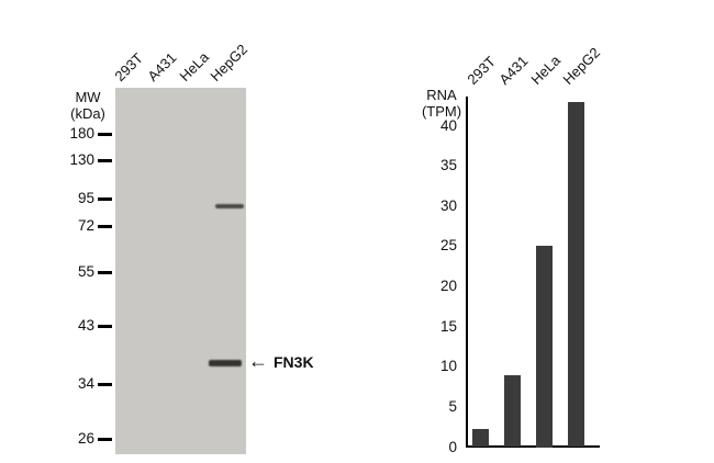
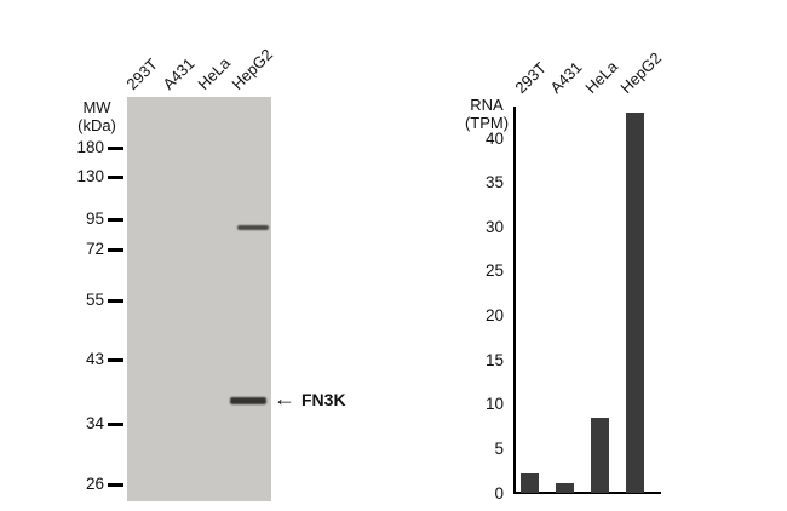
A431: 9 -> 1
HeLa: 25 -> 8
